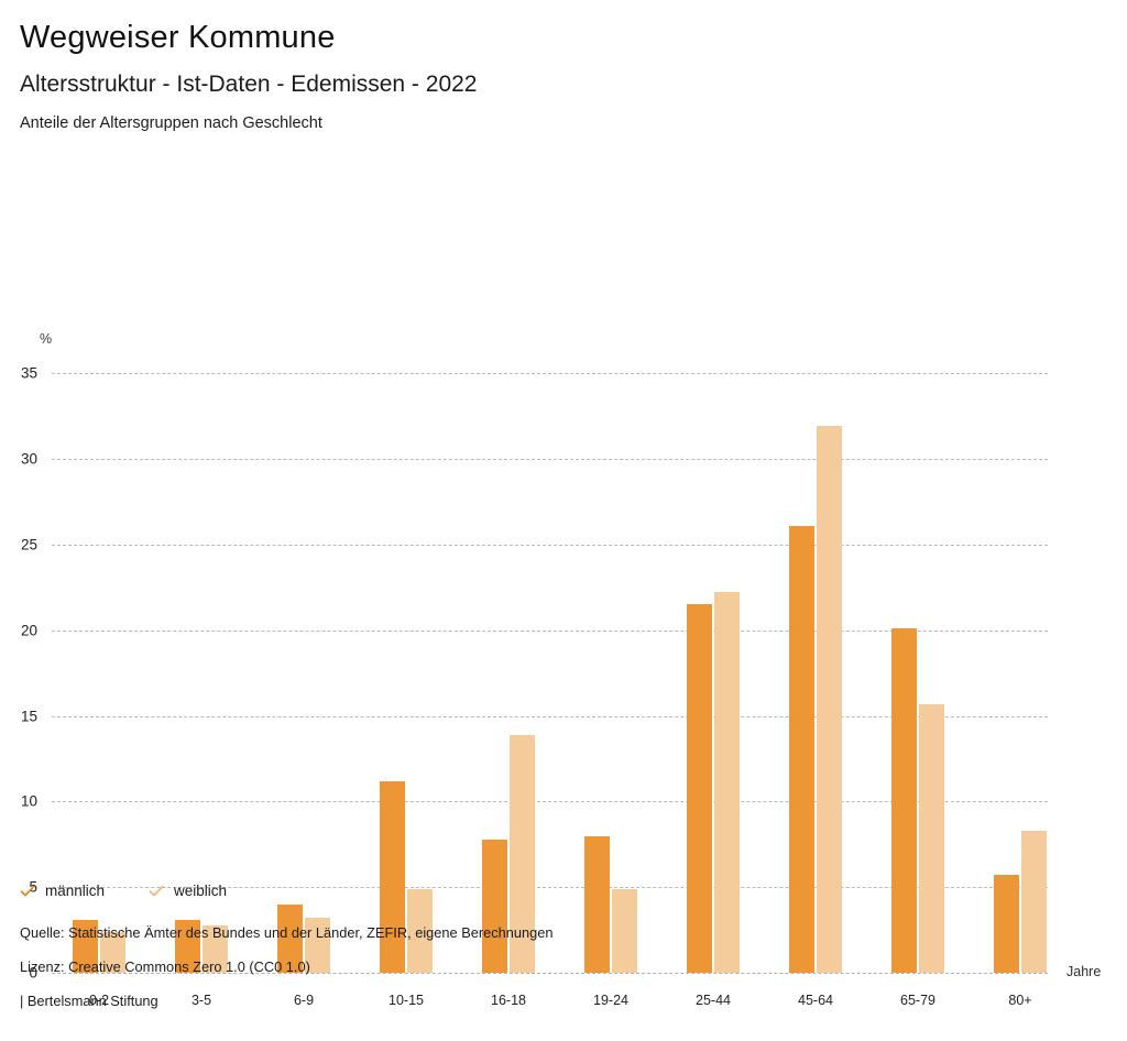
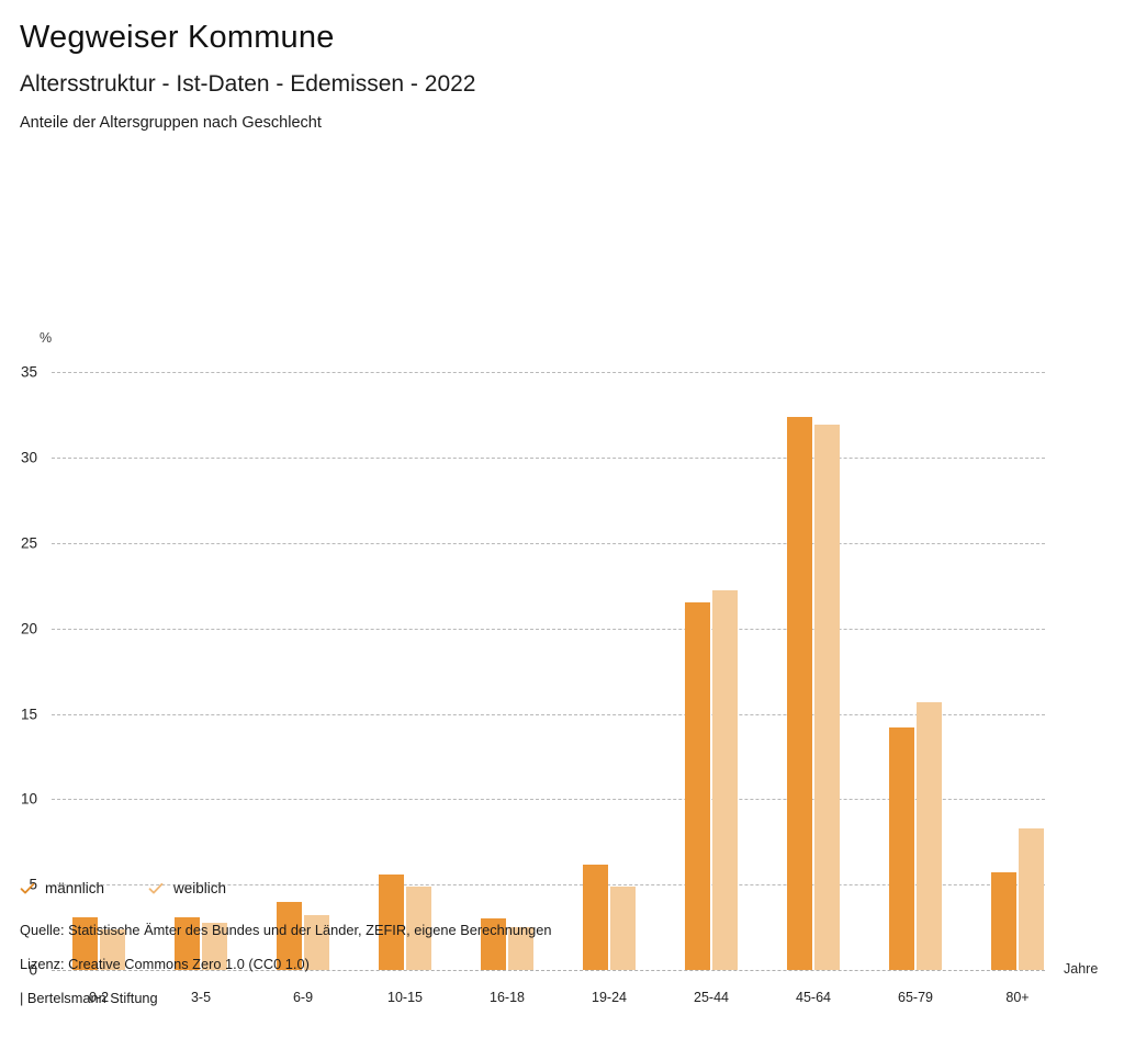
männlich/10-15: 11.2 -> 5.6
männlich/16-18: 7.8 -> 3.0
weiblich/16-18: 13.9 -> 2.5
männlich/19-24: 8.0 -> 6.2
männlich/45-64: 26.1 -> 32.4
männlich/65-79: 20.1 -> 14.2
